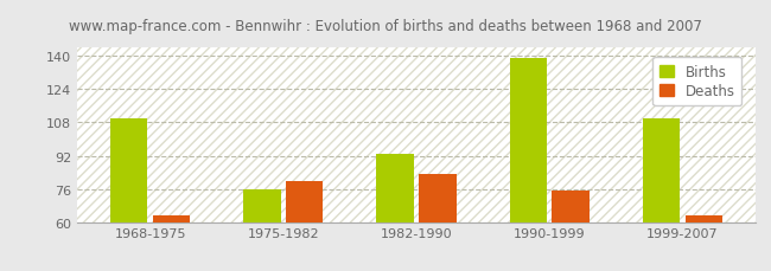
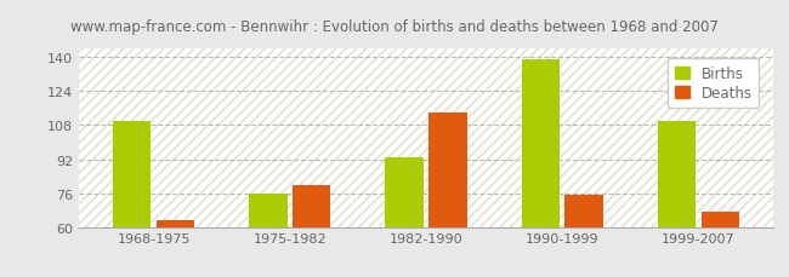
Deaths/1982-1990: 83 -> 114
Deaths/1999-2007: 63 -> 67
